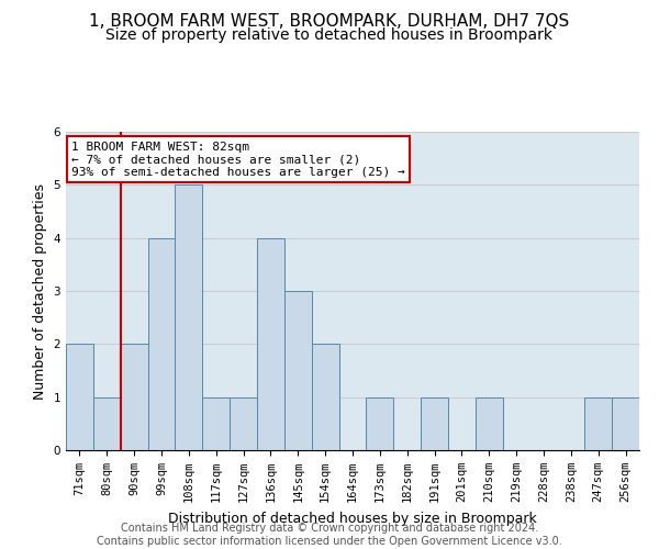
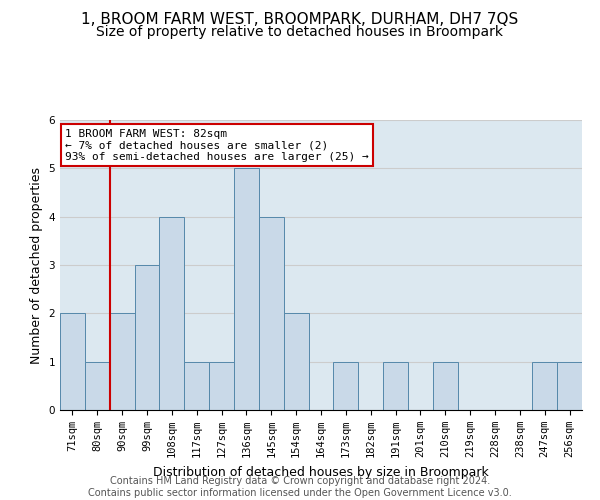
99sqm: 4 -> 3
108sqm: 5 -> 4
136sqm: 4 -> 5
145sqm: 3 -> 4
